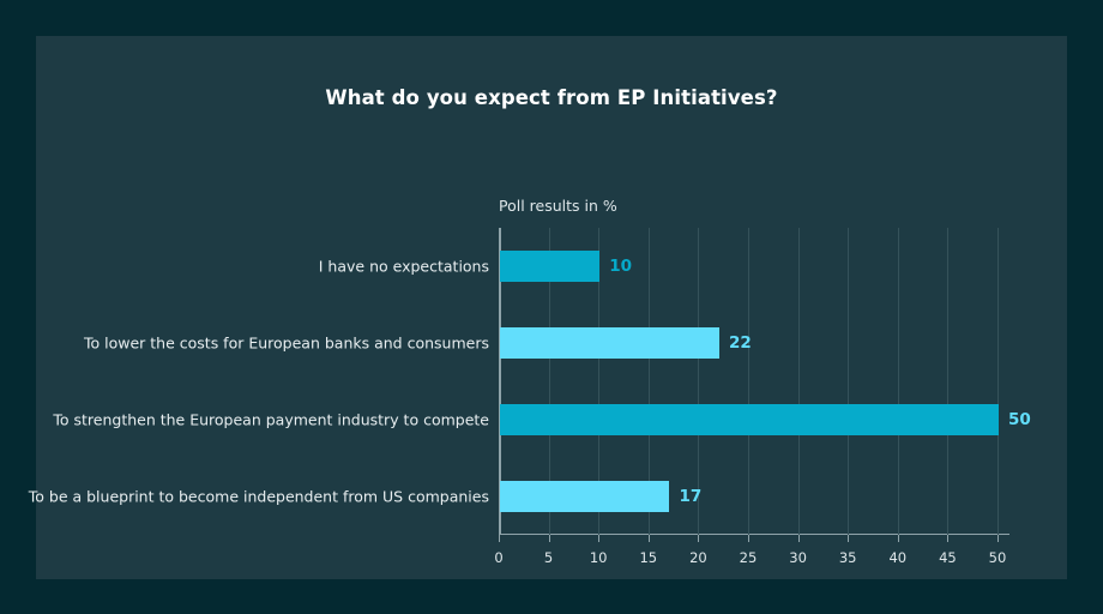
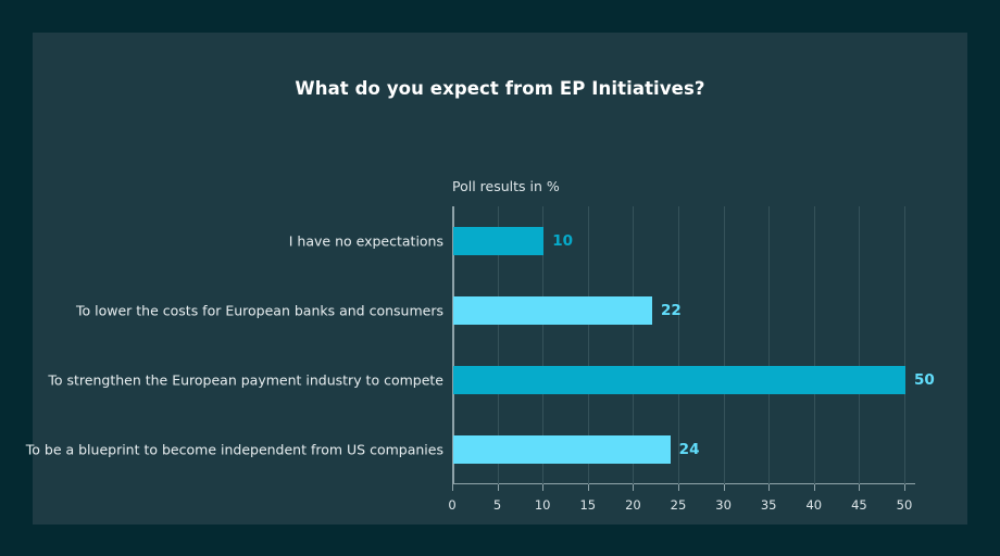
To be a blueprint to become independent from US companies: 17 -> 24
